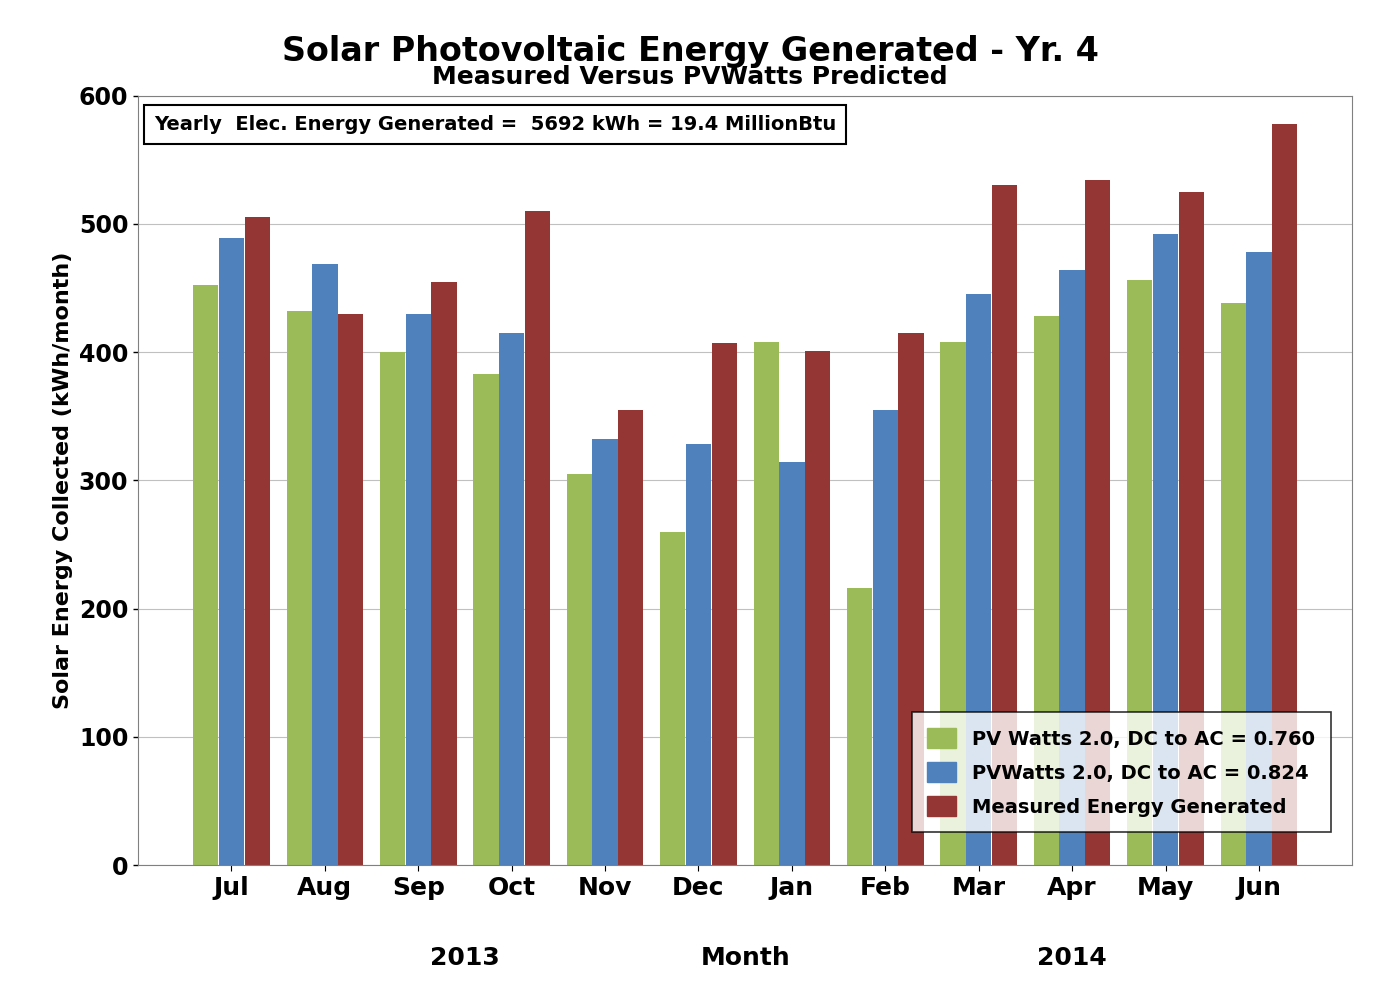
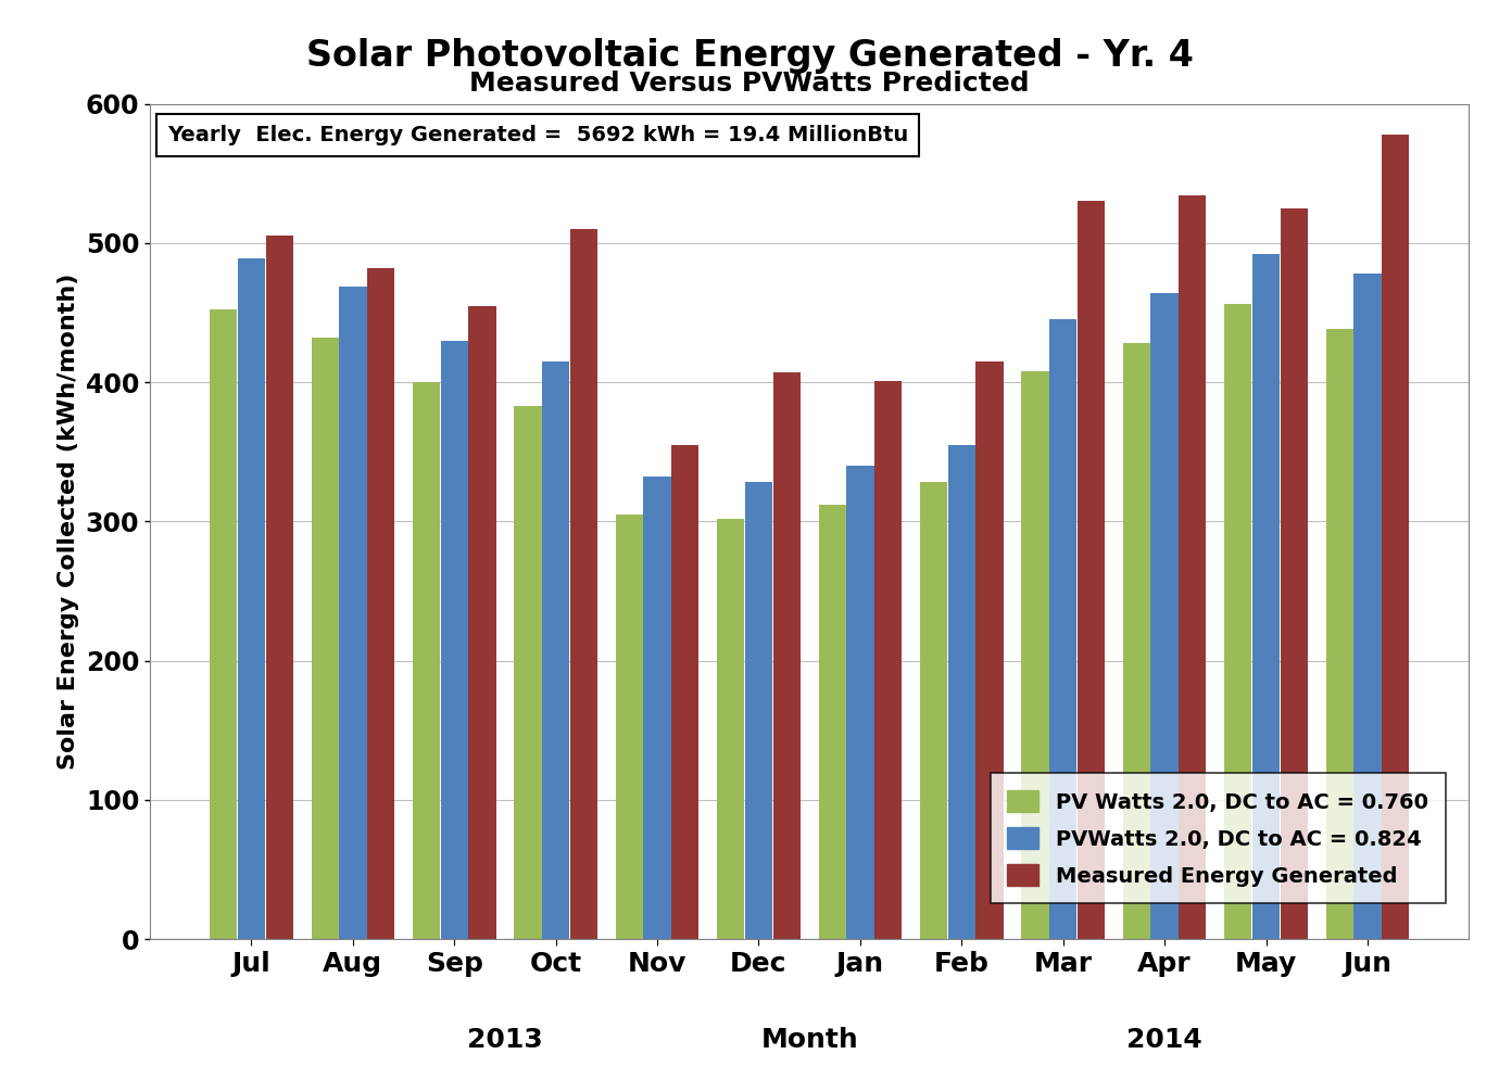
Measured Energy Generated/Aug: 430 -> 482
PV Watts 2.0, DC to AC = 0.760/Dec: 260 -> 302
PV Watts 2.0, DC to AC = 0.760/Jan: 408 -> 312
PVWatts 2.0, DC to AC = 0.824/Jan: 314 -> 340
PV Watts 2.0, DC to AC = 0.760/Feb: 216 -> 328
